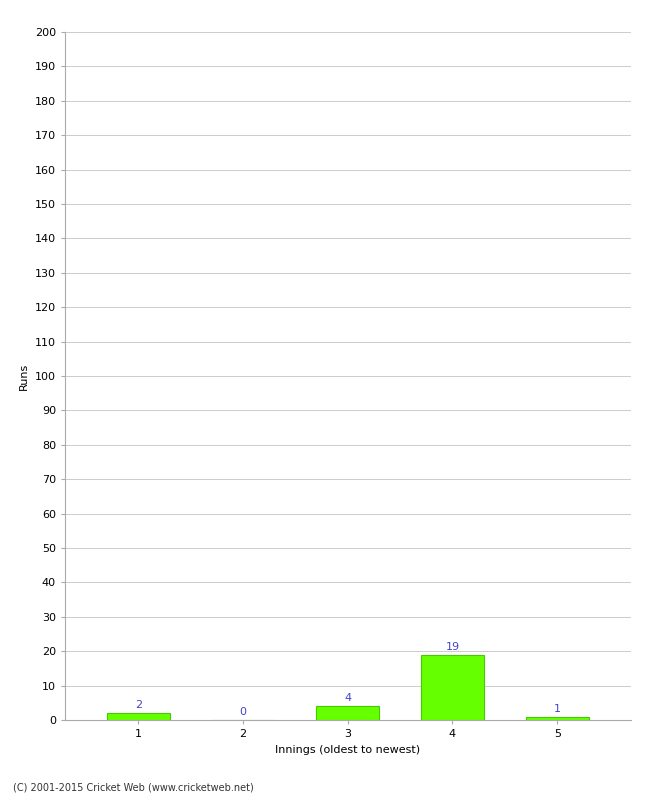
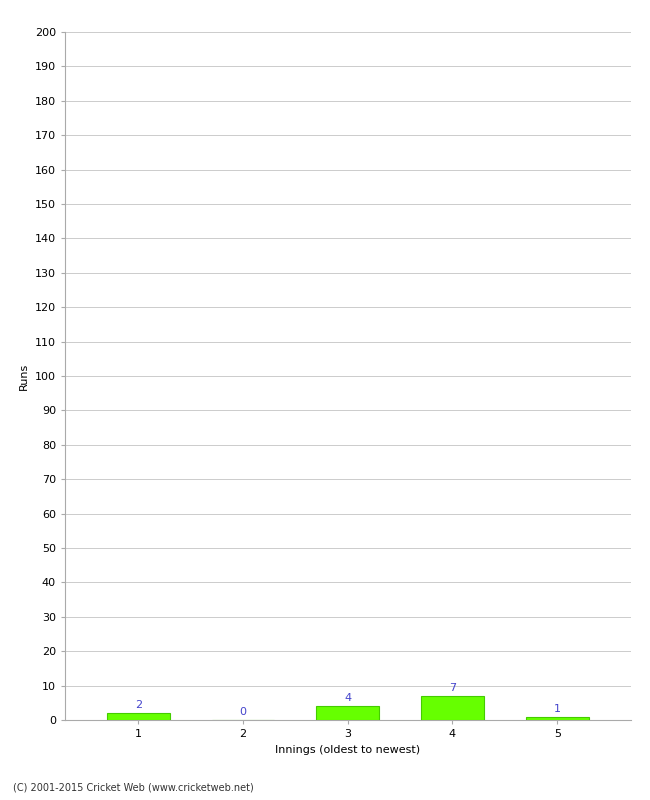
4: 19 -> 7
